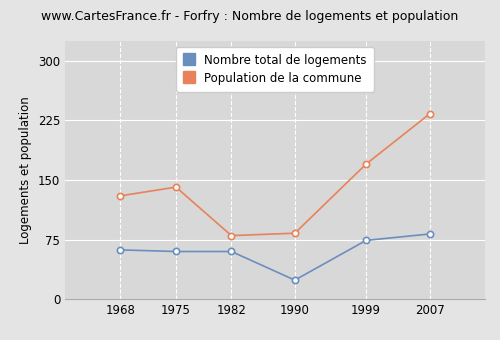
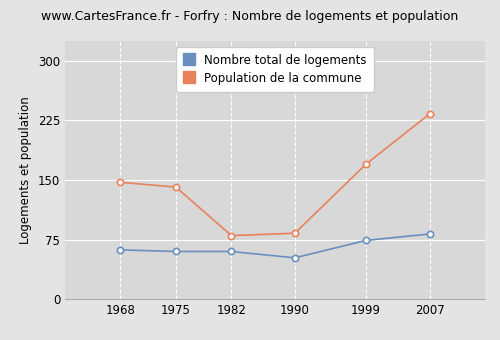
Population de la commune/1968: 130 -> 147
Nombre total de logements/1990: 24 -> 52
